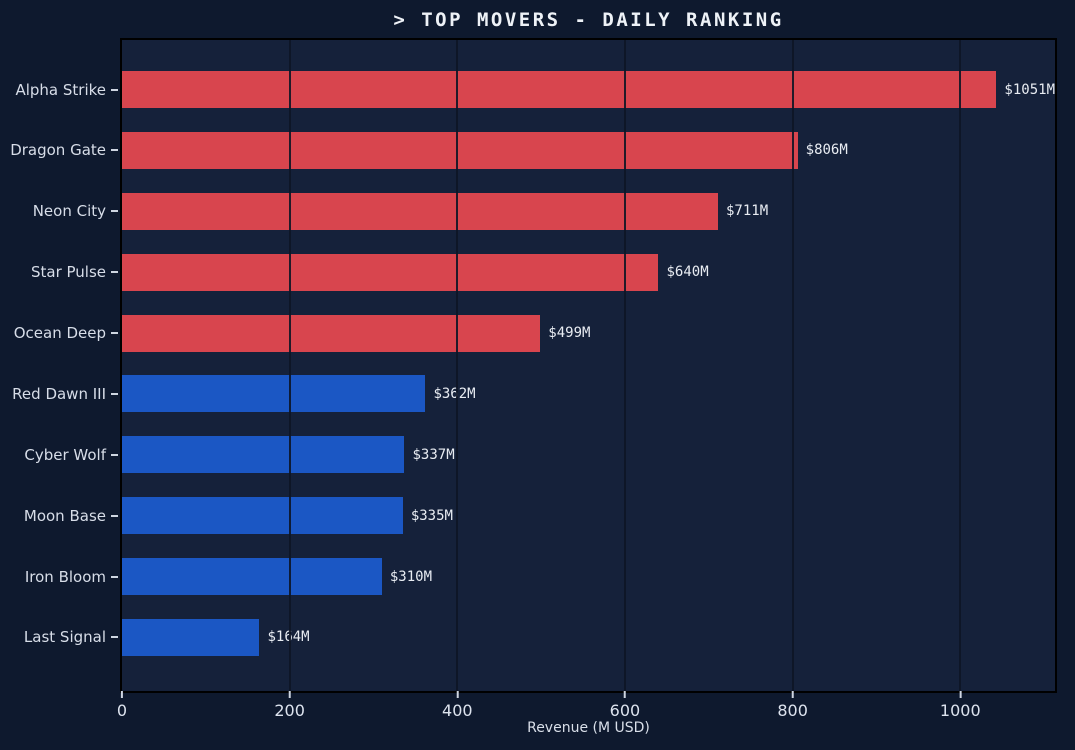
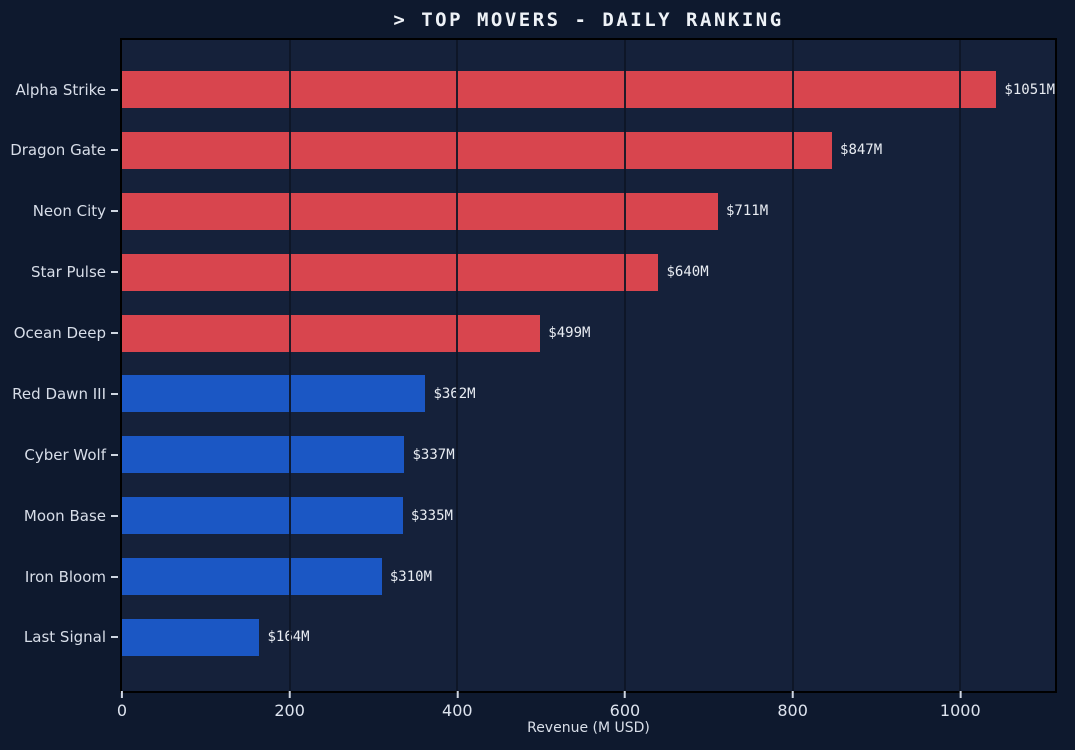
Dragon Gate: $806M -> $847M
